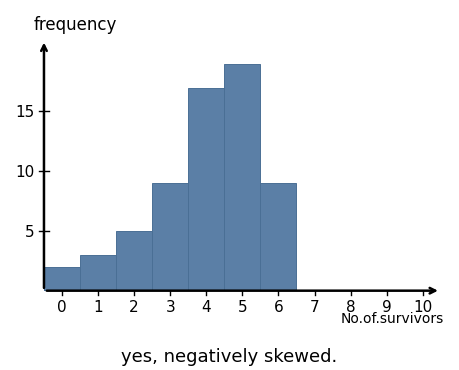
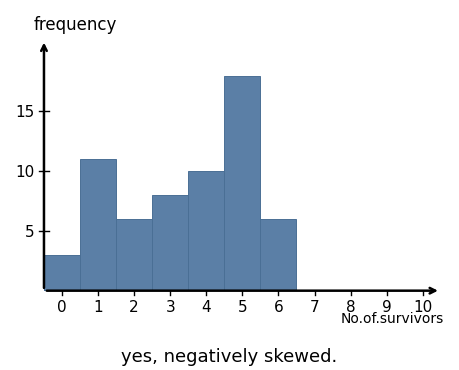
0: 2 -> 3
1: 3 -> 11
2: 5 -> 6
3: 9 -> 8
4: 17 -> 10
5: 19 -> 18
6: 9 -> 6
